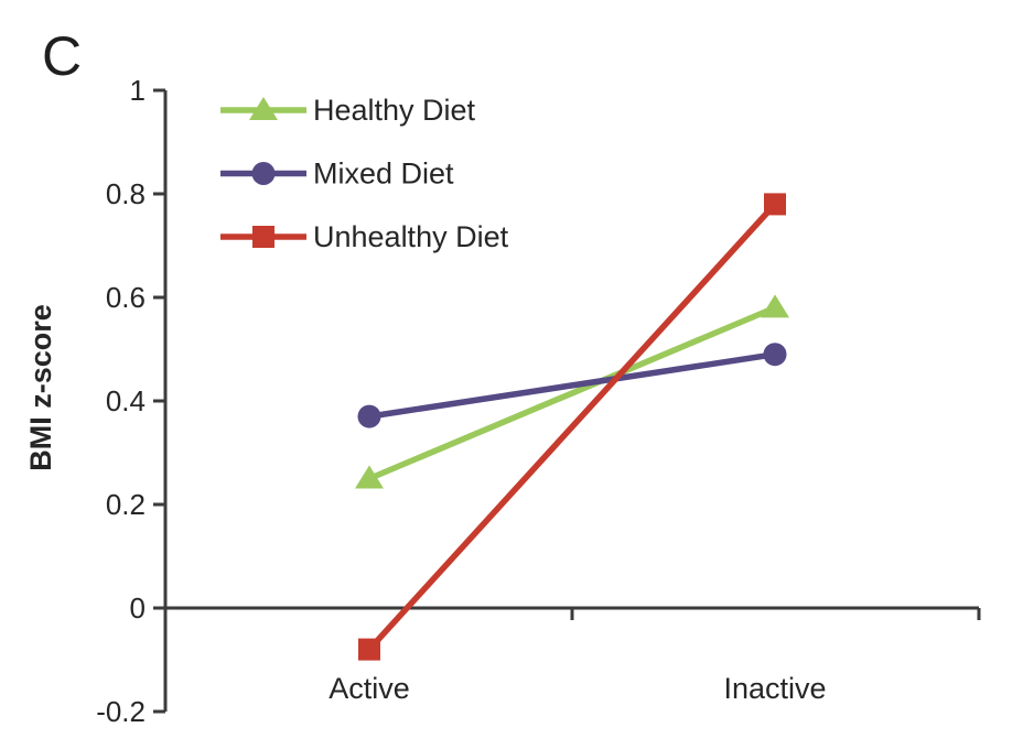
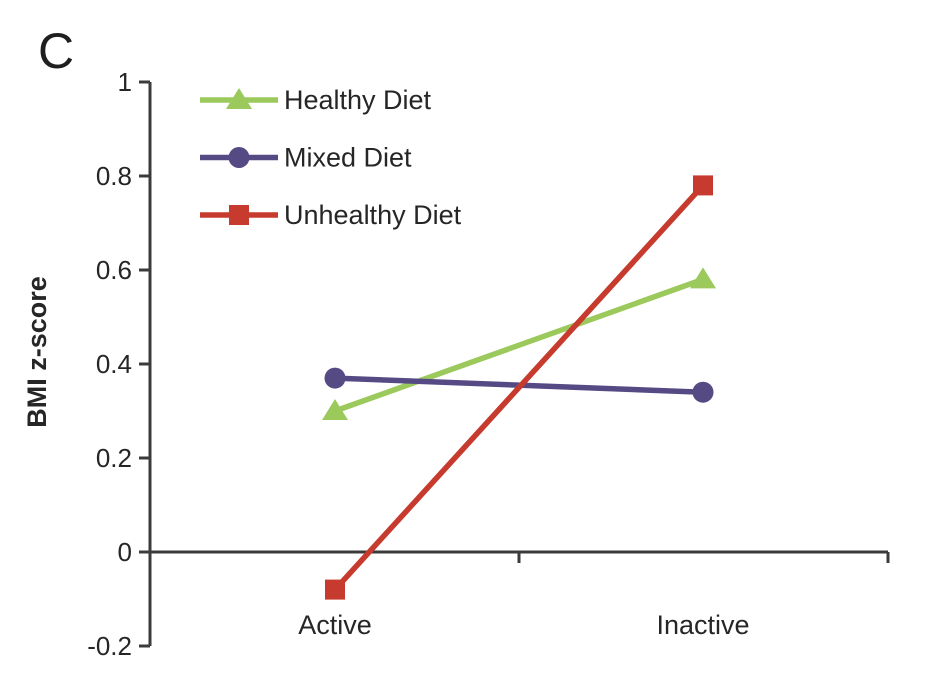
Healthy Diet/Active: 0.25 -> 0.30
Mixed Diet/Inactive: 0.49 -> 0.34
